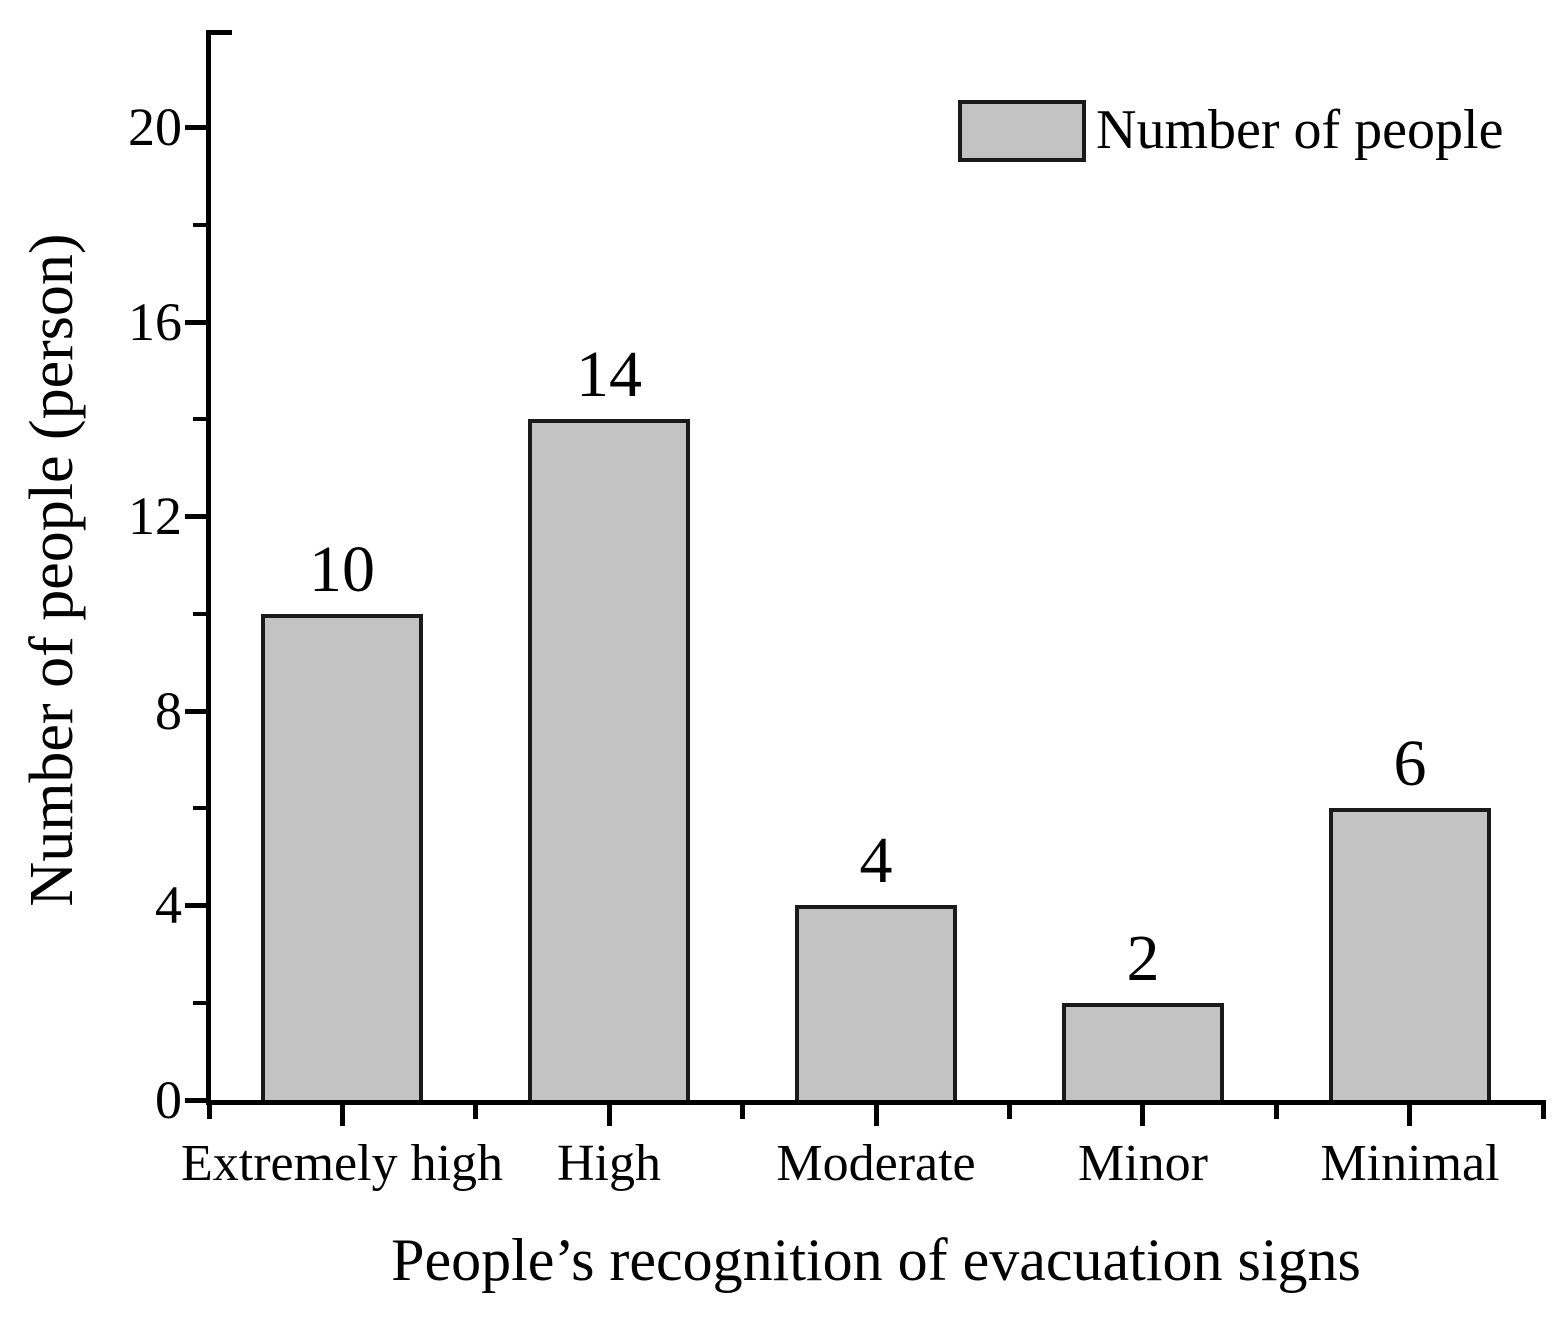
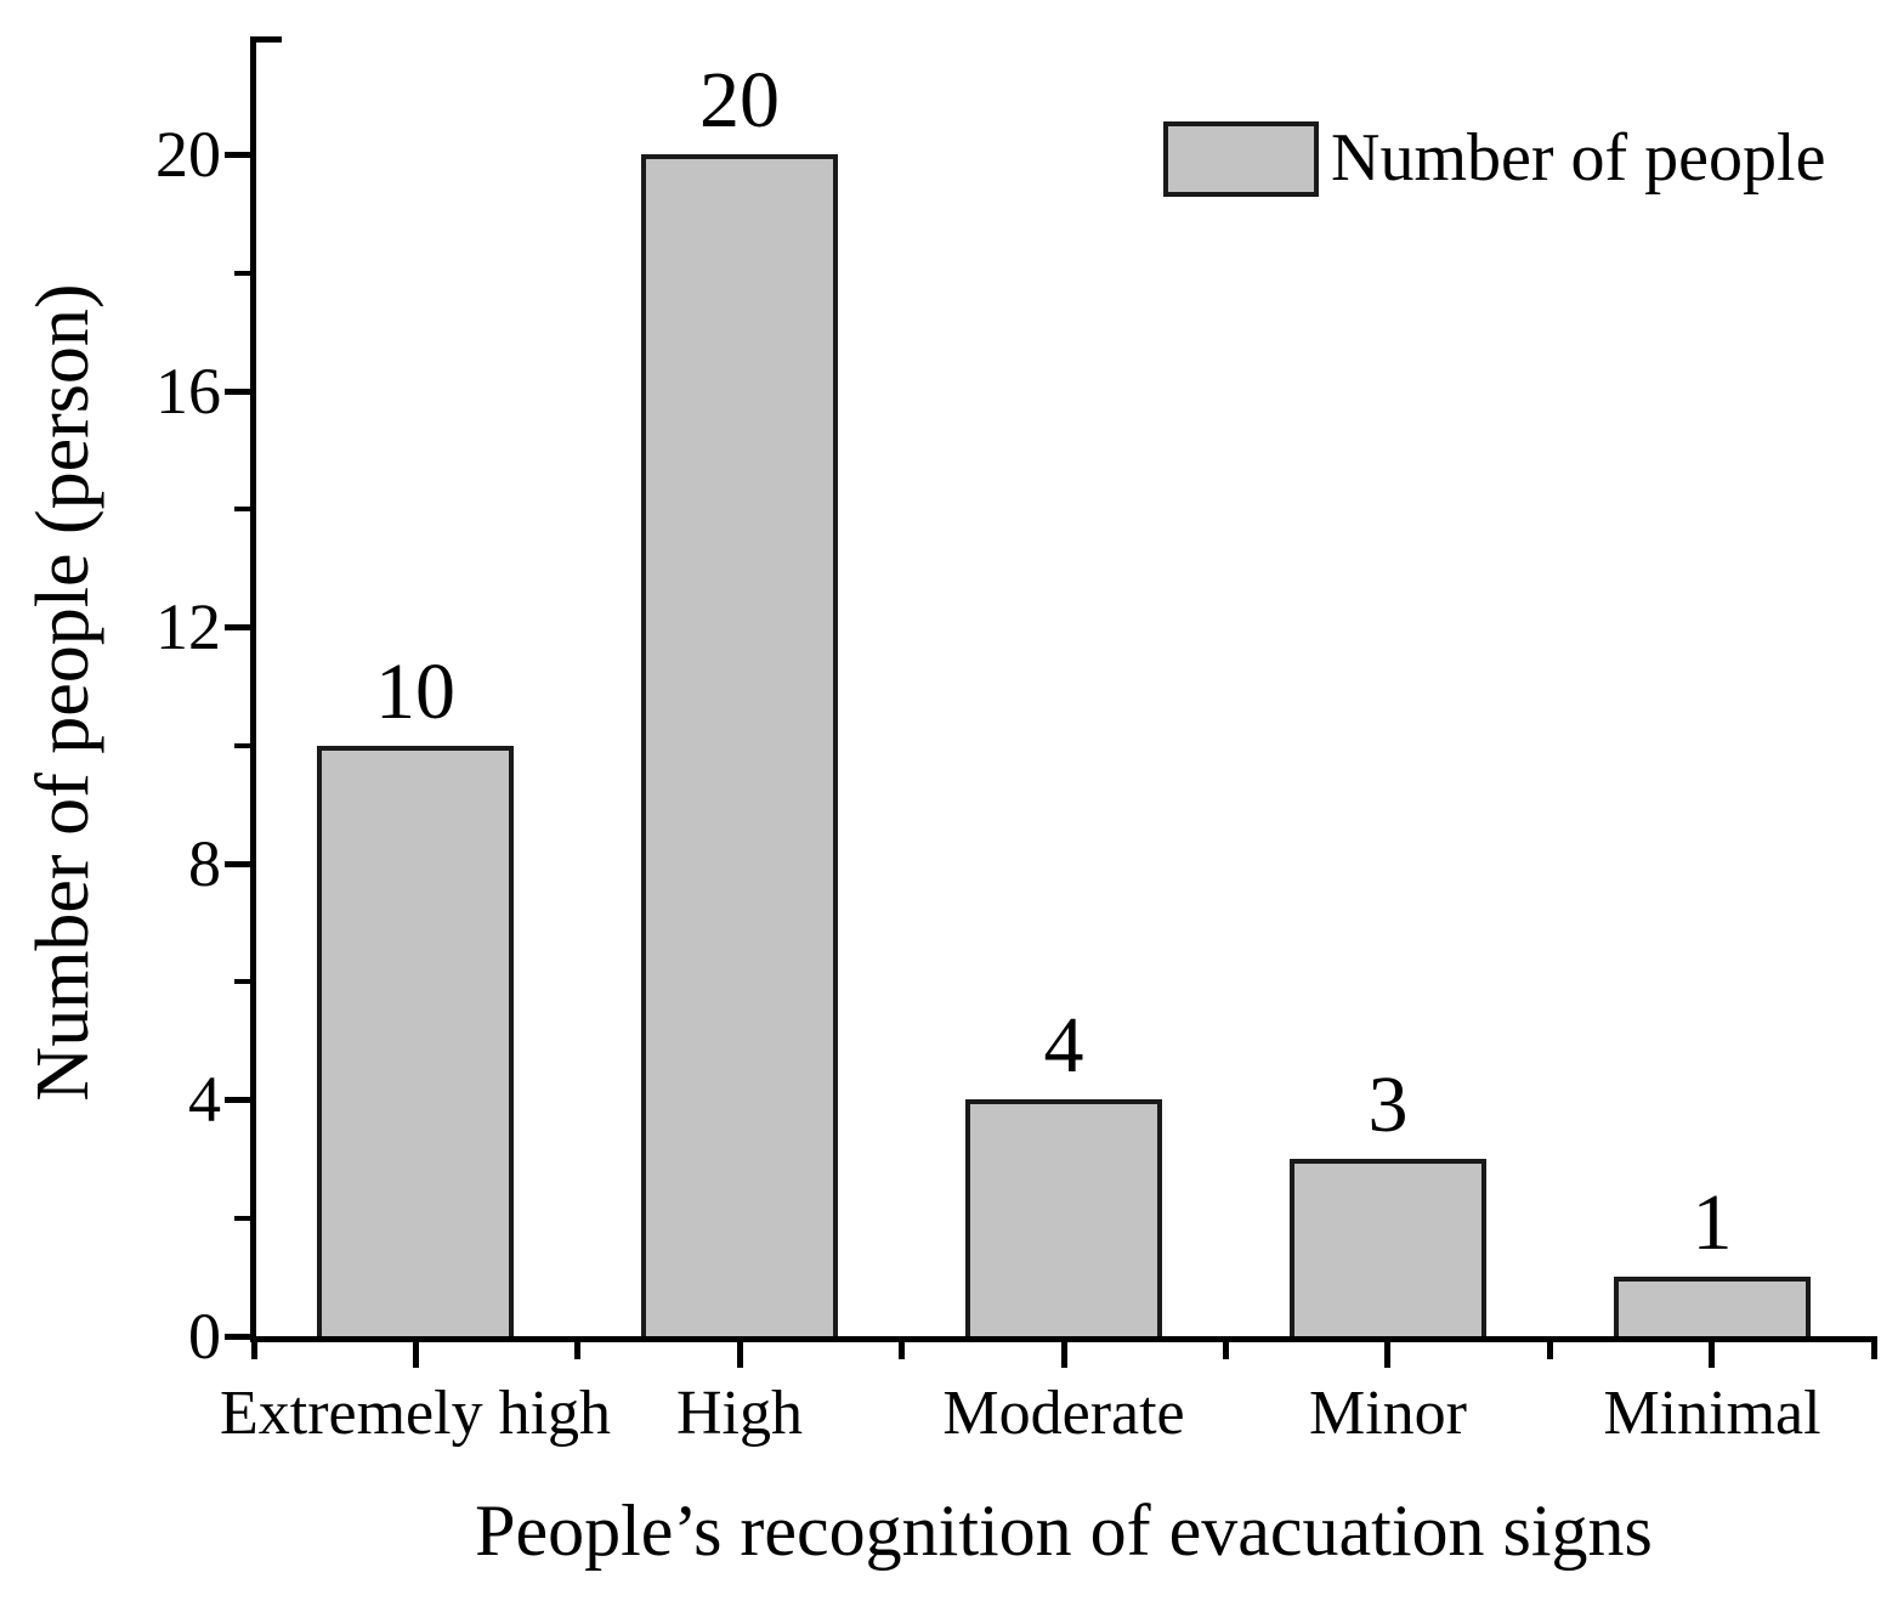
High: 14 -> 20
Minor: 2 -> 3
Minimal: 6 -> 1
